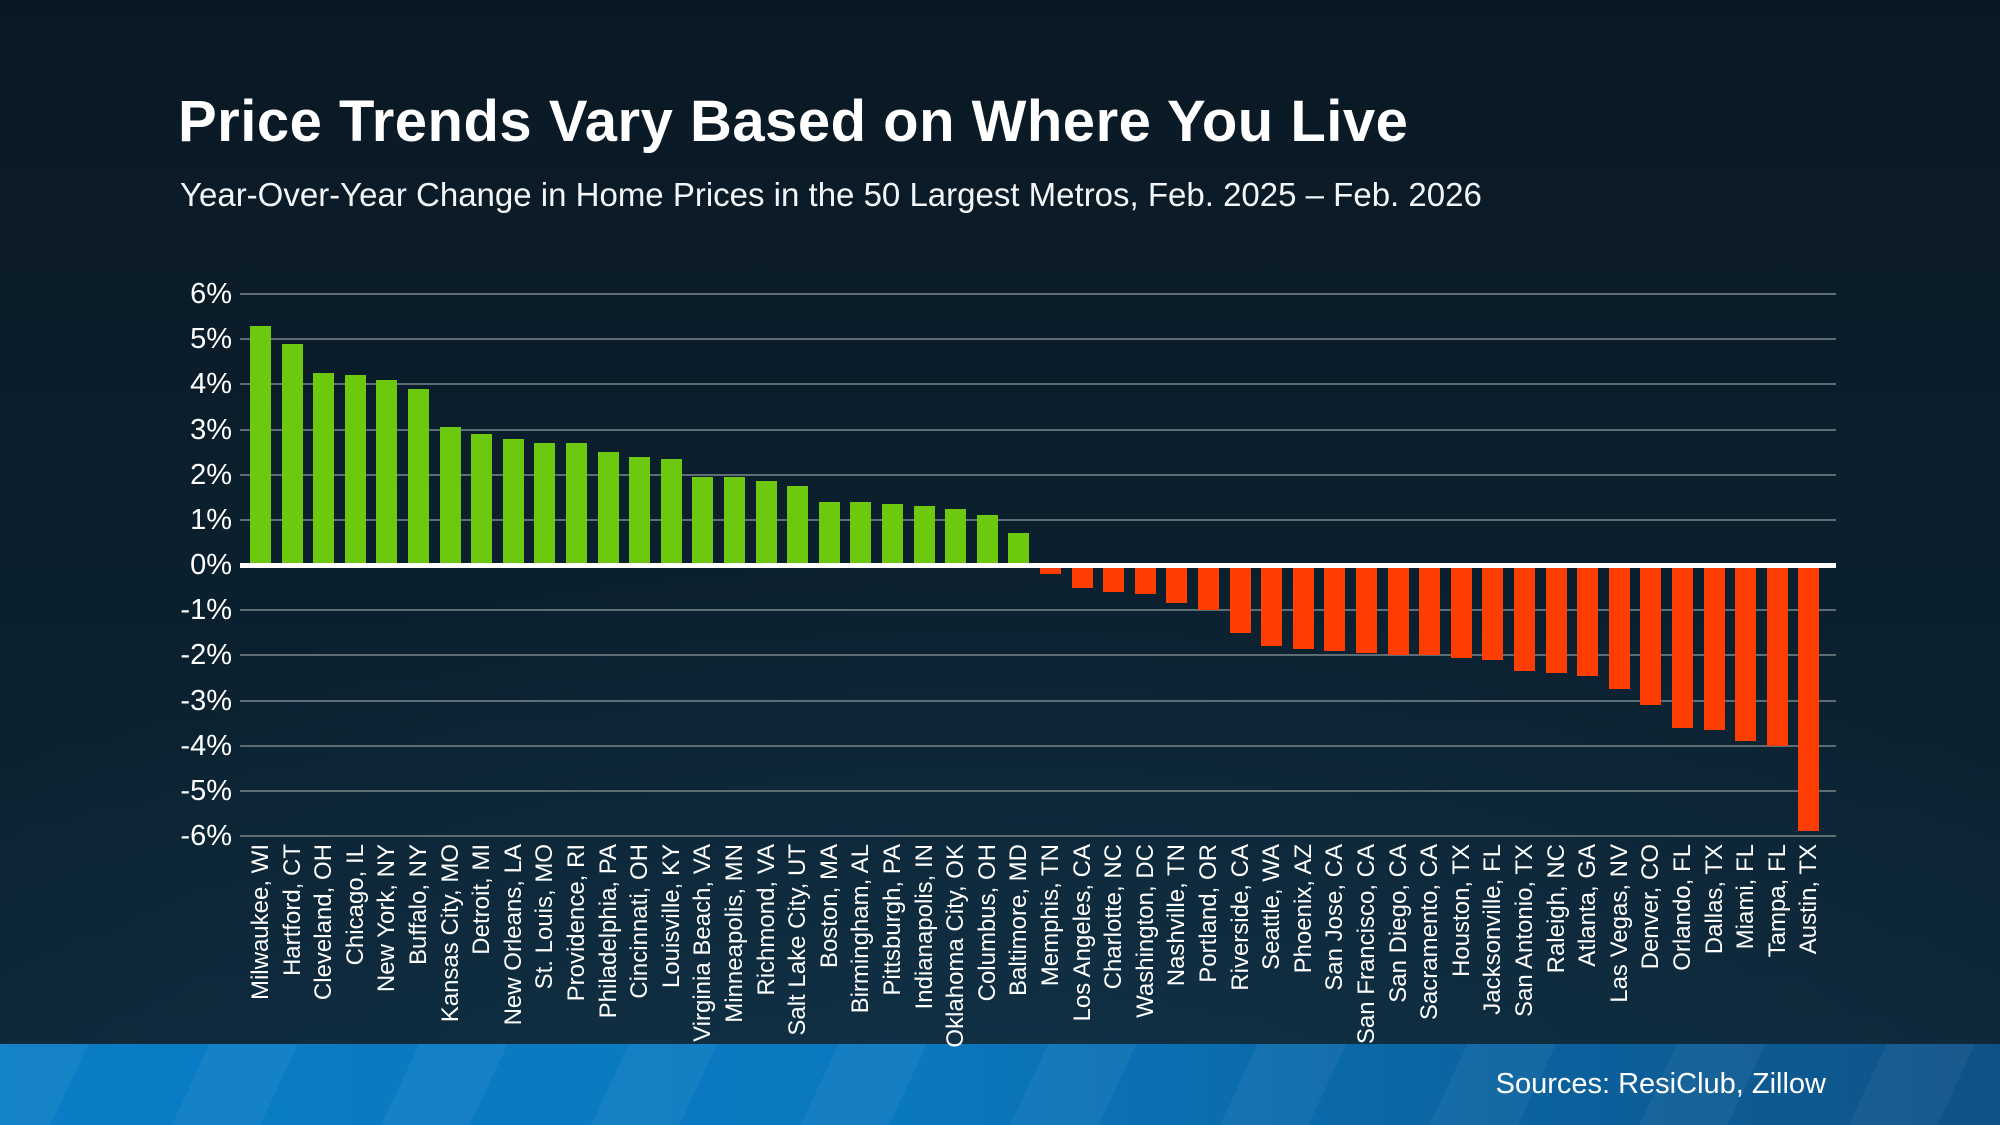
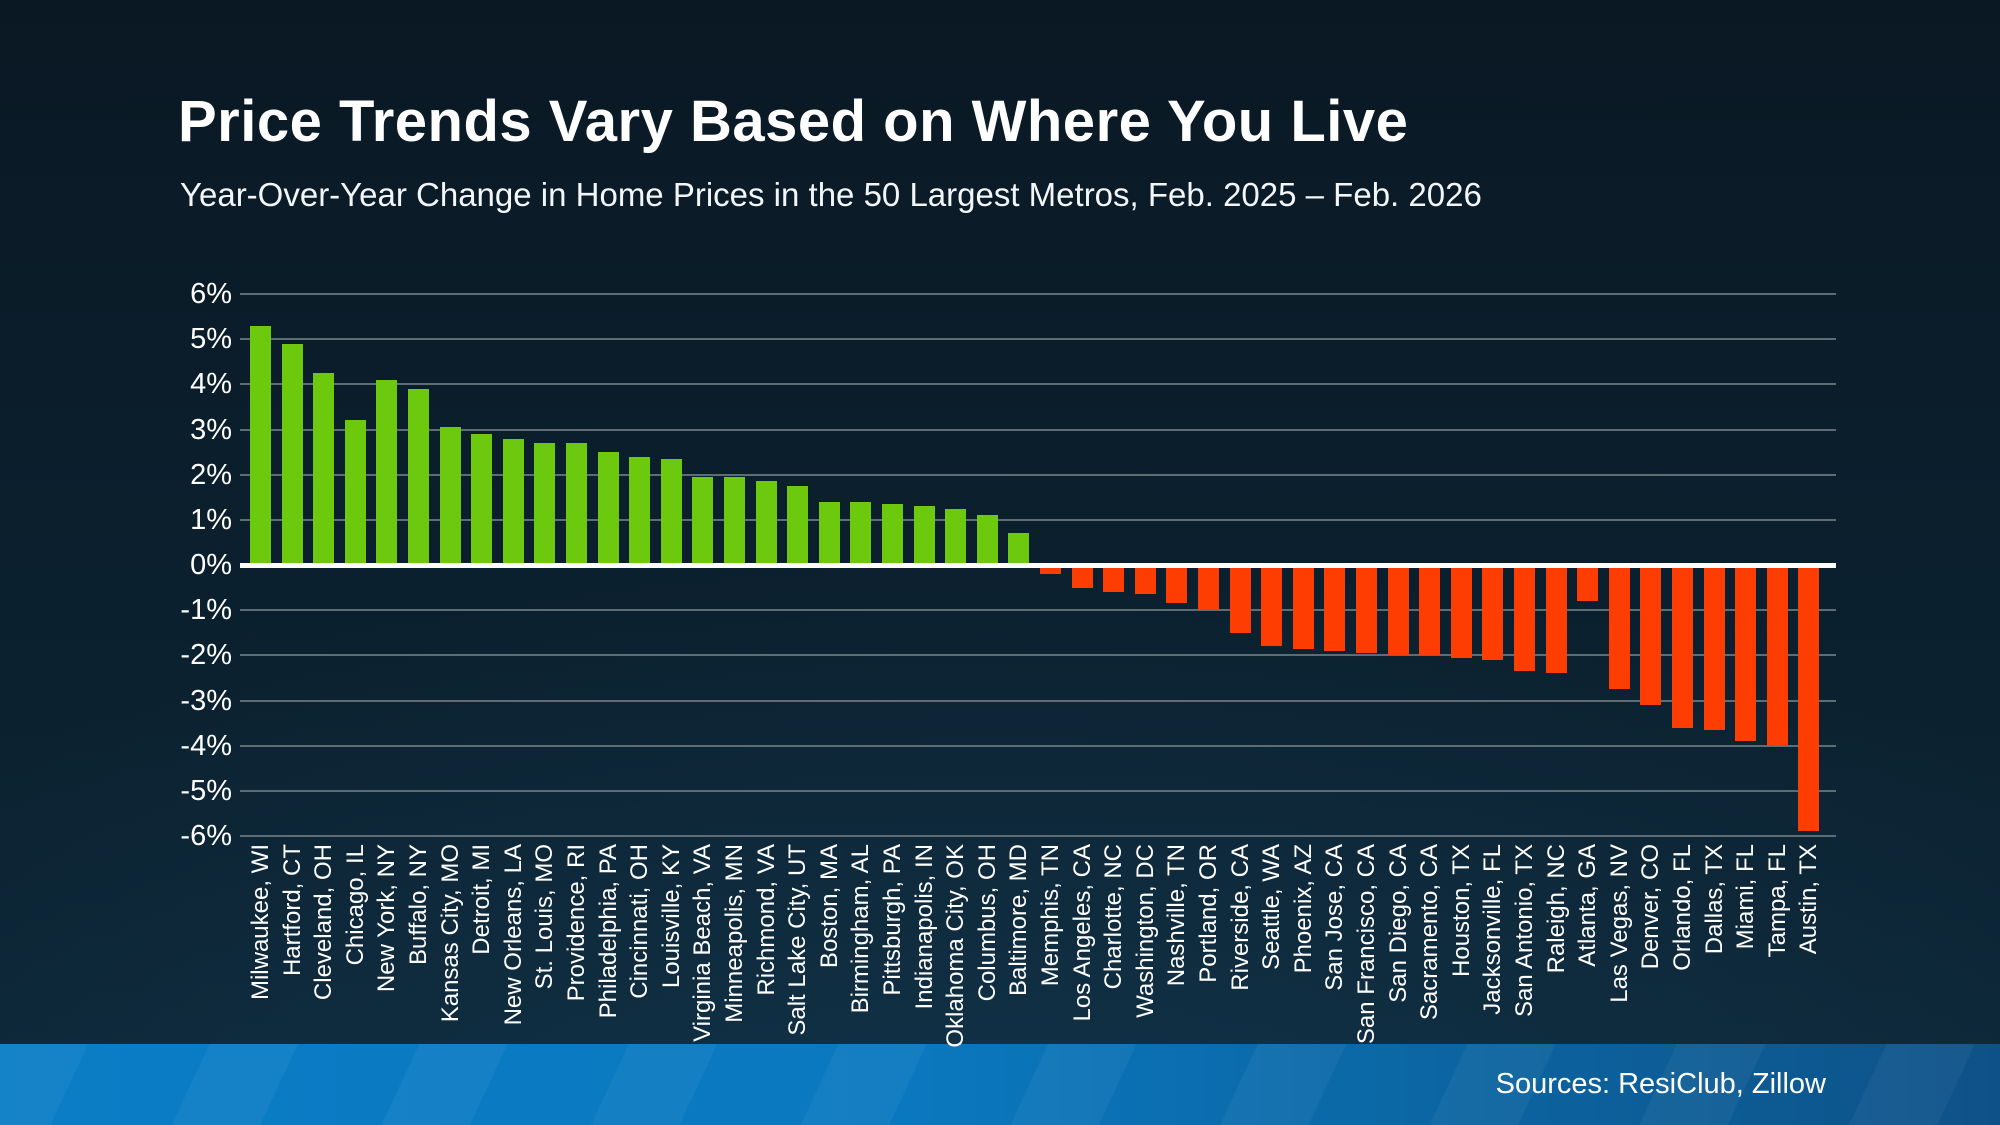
Chicago, IL: 4.2% -> 3.2%
Atlanta, GA: -2.5% -> -0.8%
